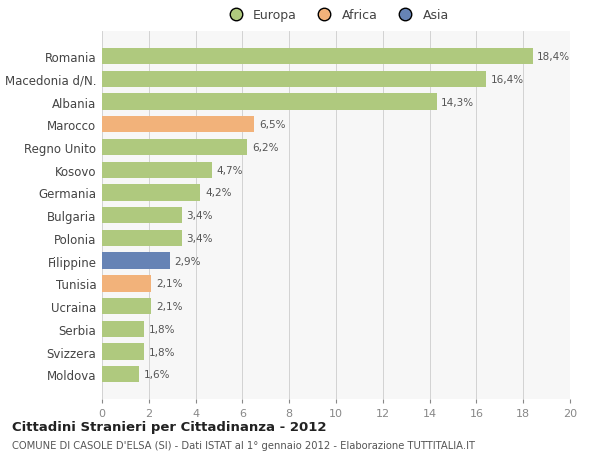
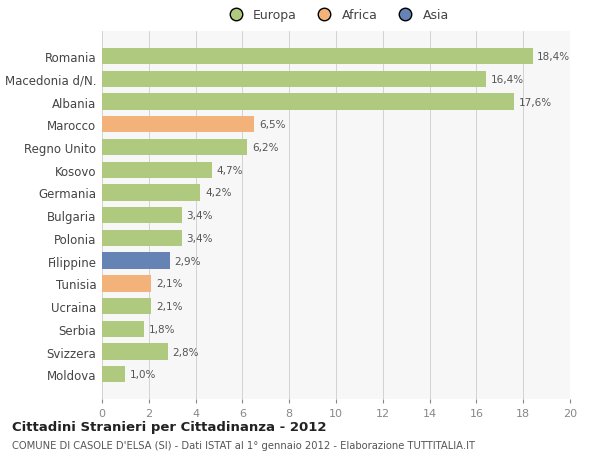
Albania: 14,3% -> 17,6%
Svizzera: 1,8% -> 2,8%
Moldova: 1,6% -> 1,0%
